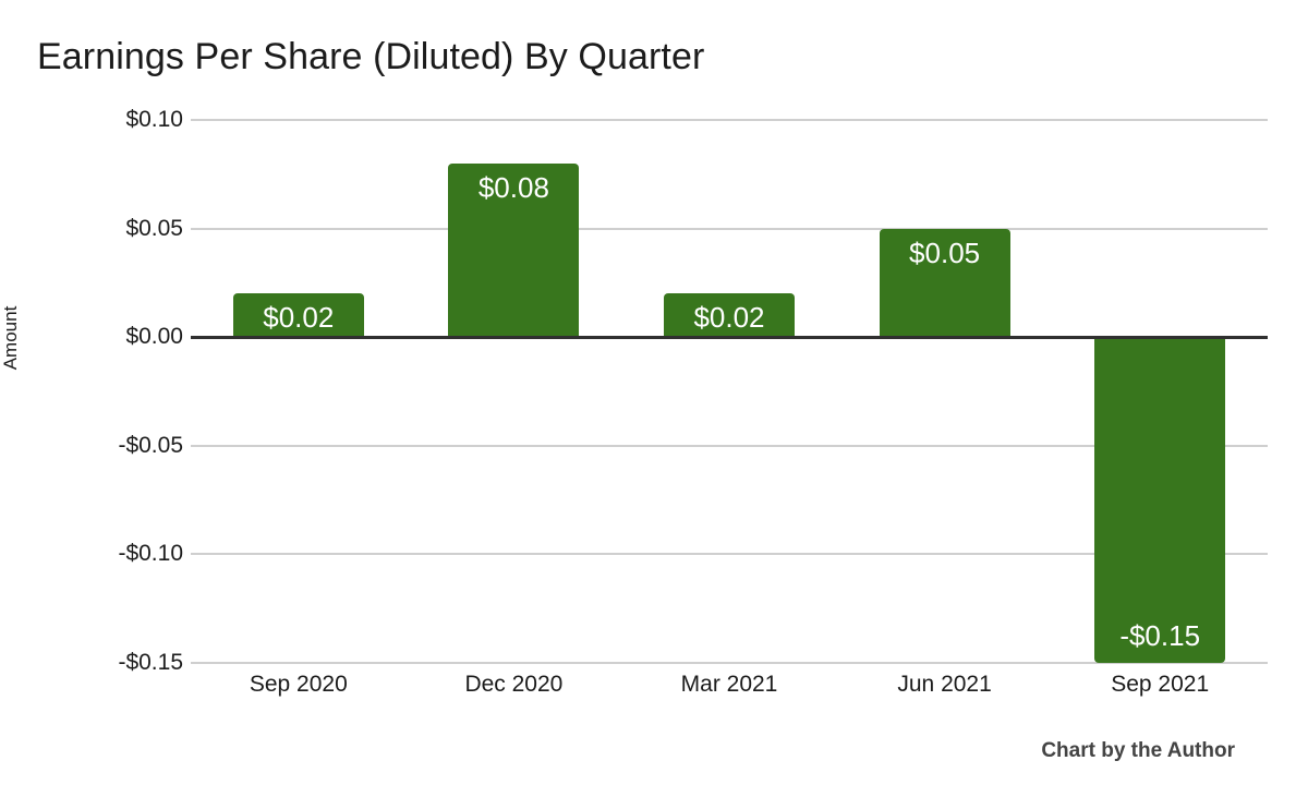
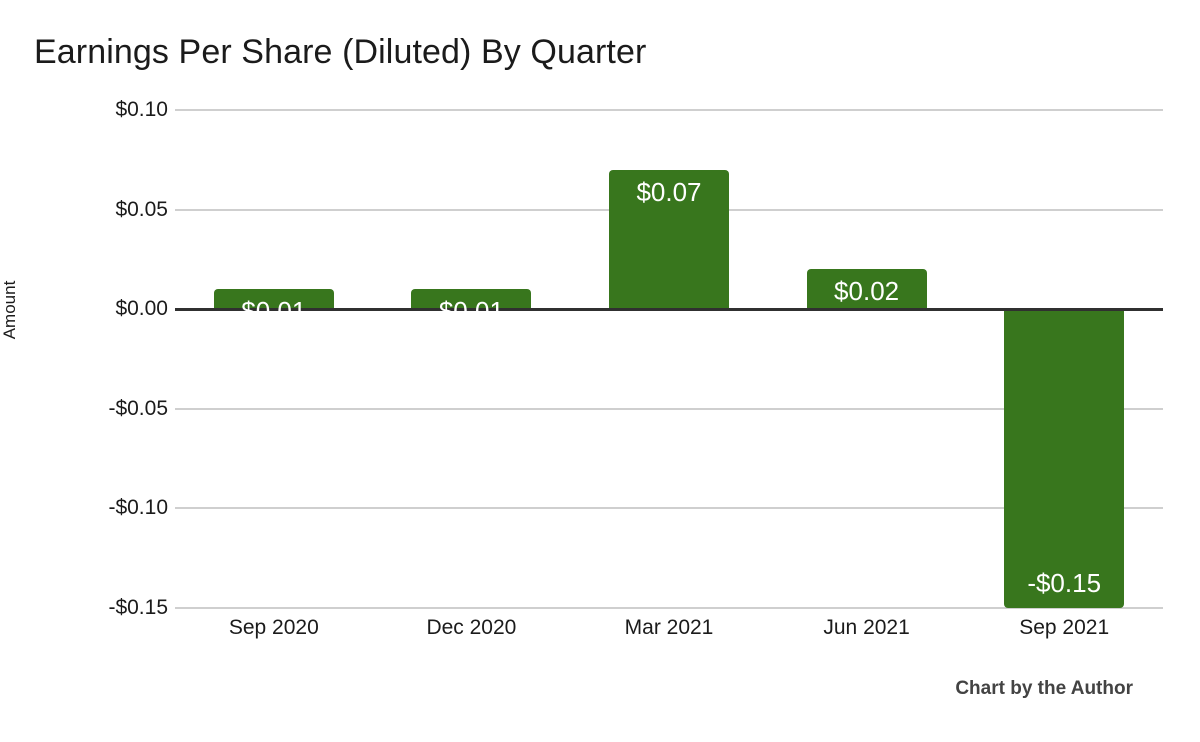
Sep 2020: $0.02 -> $0.01
Dec 2020: $0.08 -> $0.01
Mar 2021: $0.02 -> $0.07
Jun 2021: $0.05 -> $0.02
